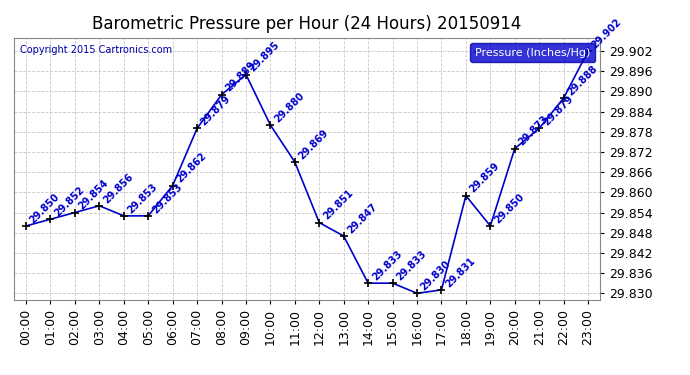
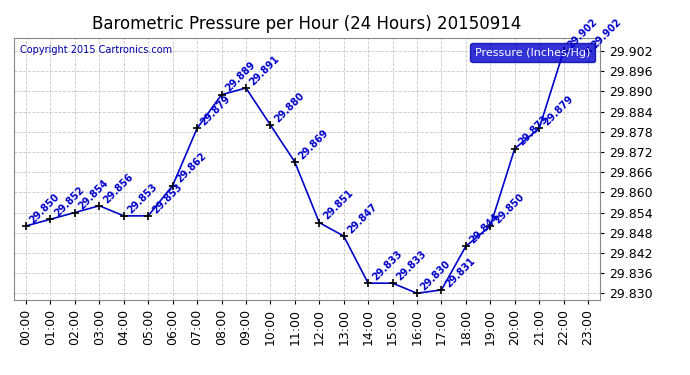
09:00: 29.895 -> 29.891
18:00: 29.859 -> 29.844
22:00: 29.888 -> 29.902
